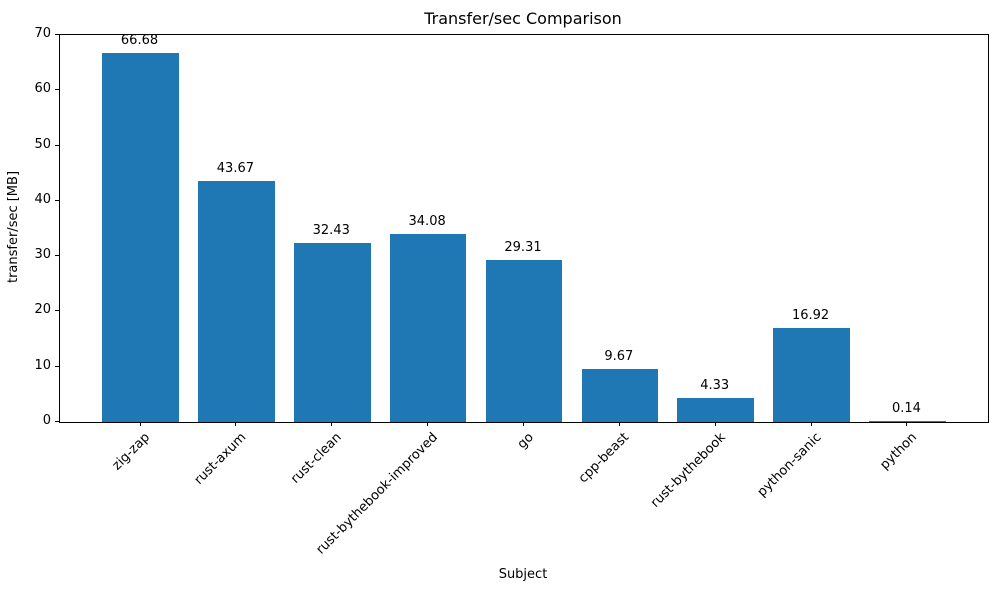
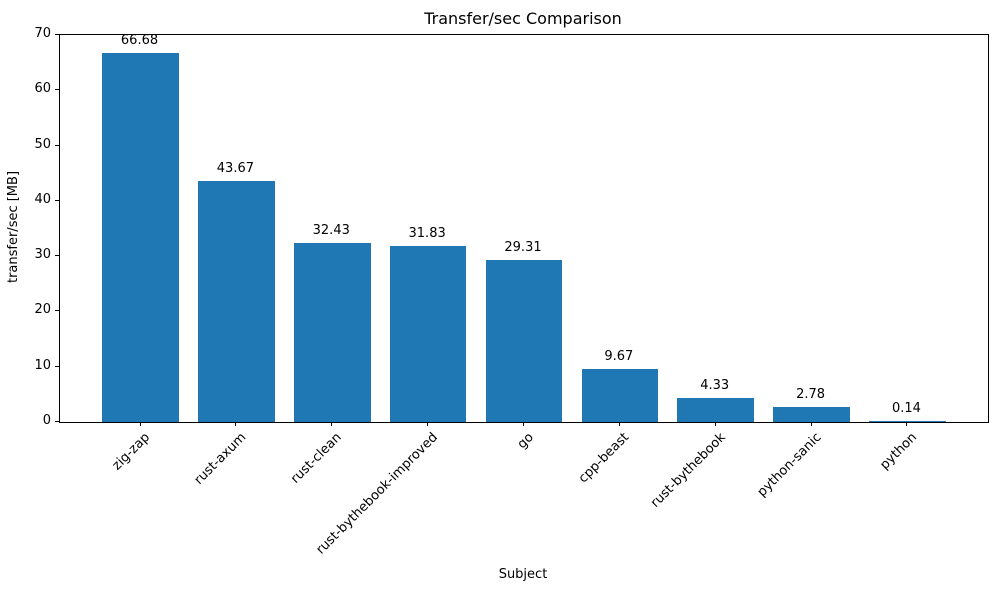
rust-bythebook-improved: 34.08 -> 31.83
python-sanic: 16.92 -> 2.78
